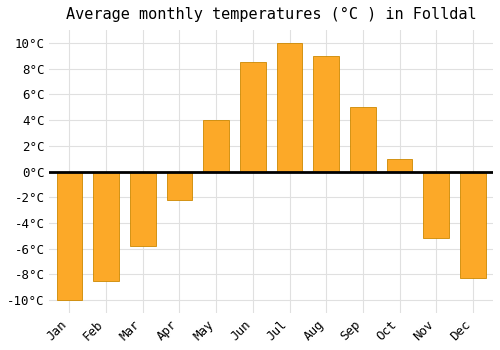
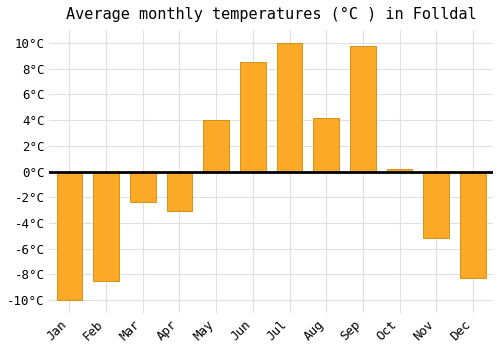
Mar: -5.8°C -> -2.4°C
Apr: -2.2°C -> -3.1°C
Aug: 9.0°C -> 4.2°C
Sep: 5.0°C -> 9.8°C
Oct: 1.0°C -> 0.2°C
